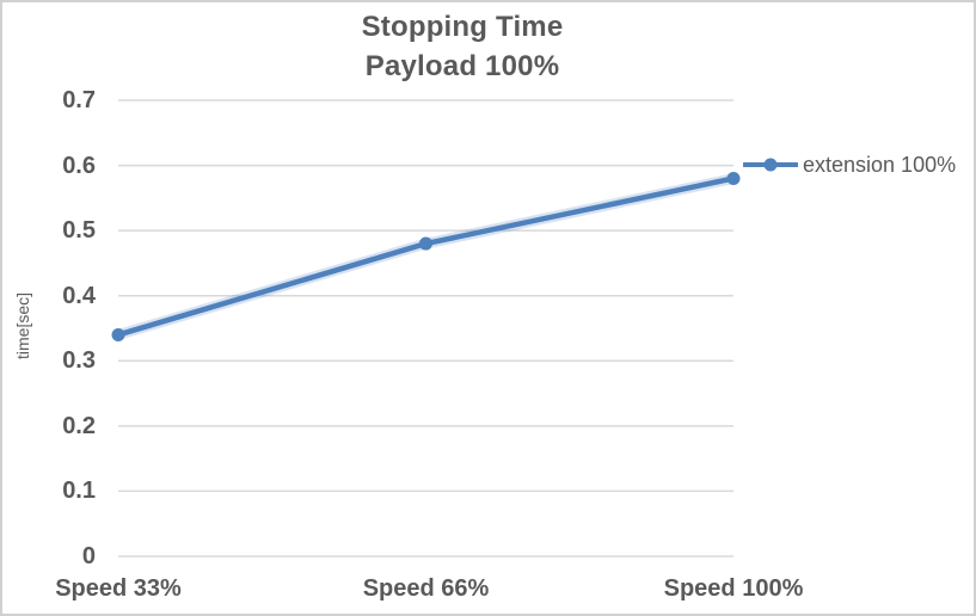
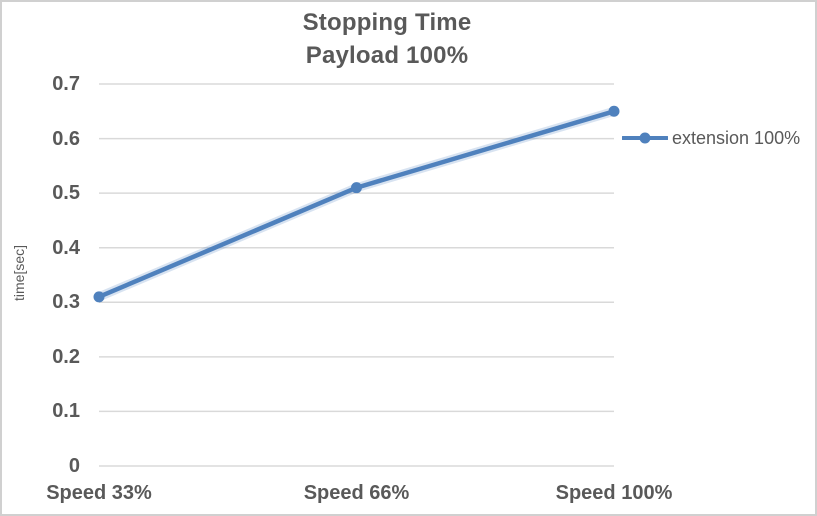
Speed 33%: 0.34 -> 0.31
Speed 66%: 0.48 -> 0.51
Speed 100%: 0.58 -> 0.65
